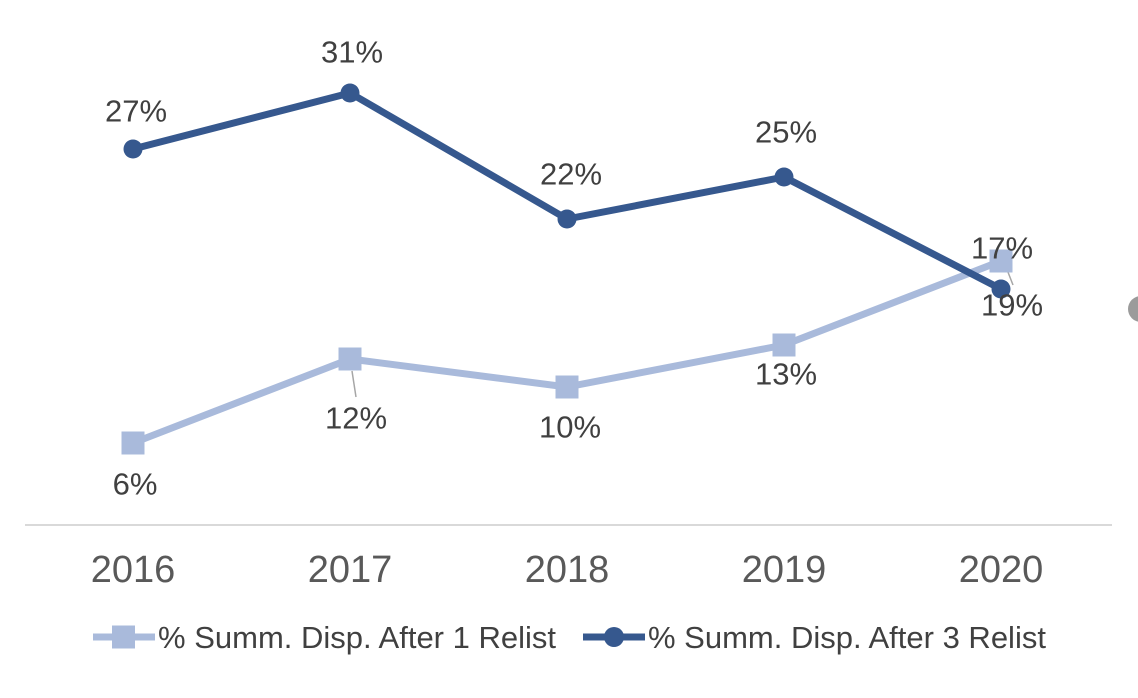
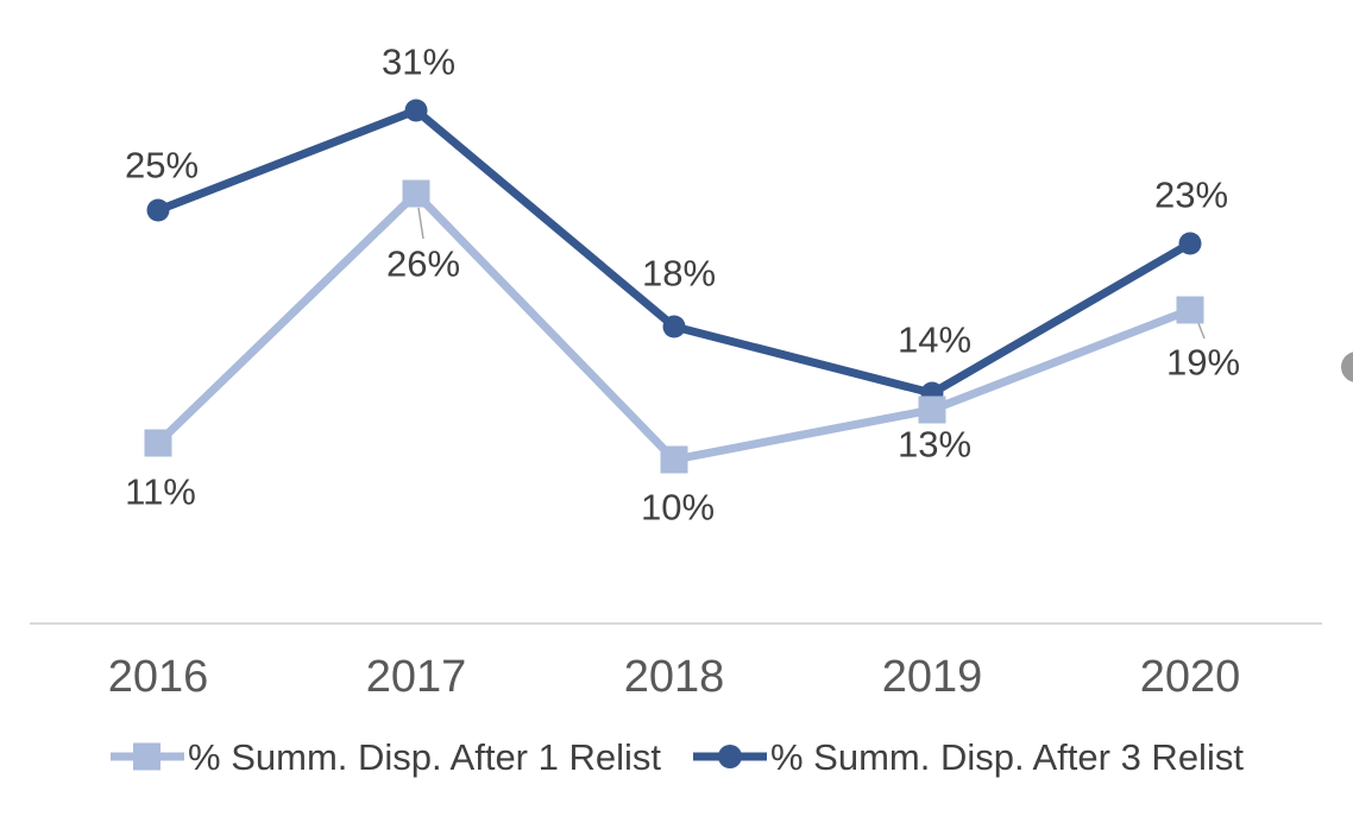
% Summ. Disp. After 1 Relist/2016: 6% -> 11%
% Summ. Disp. After 3 Relist/2016: 27% -> 25%
% Summ. Disp. After 1 Relist/2017: 12% -> 26%
% Summ. Disp. After 3 Relist/2018: 22% -> 18%
% Summ. Disp. After 3 Relist/2019: 25% -> 14%
% Summ. Disp. After 3 Relist/2020: 17% -> 23%
